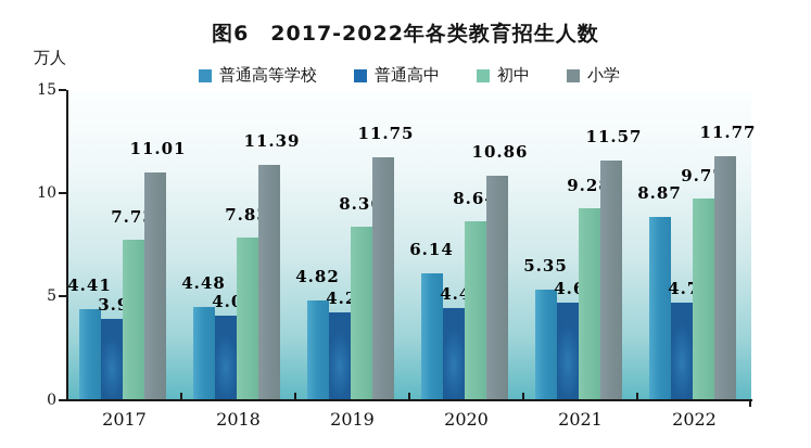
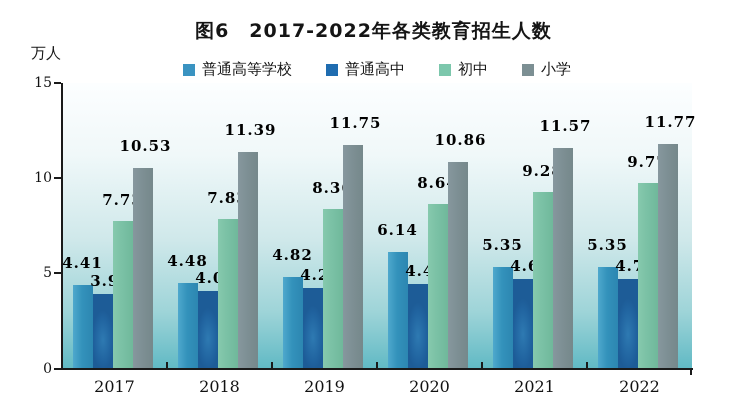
小学/2017: 11.01 -> 10.53
普通高等学校/2022: 8.87 -> 5.35
